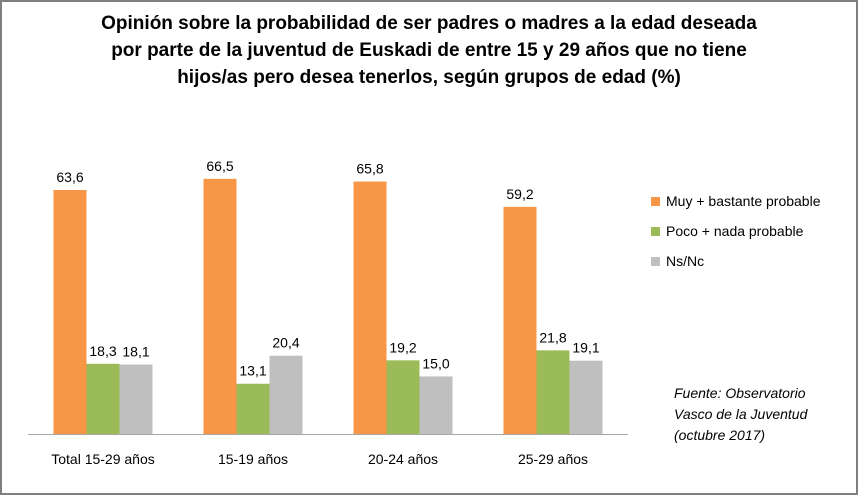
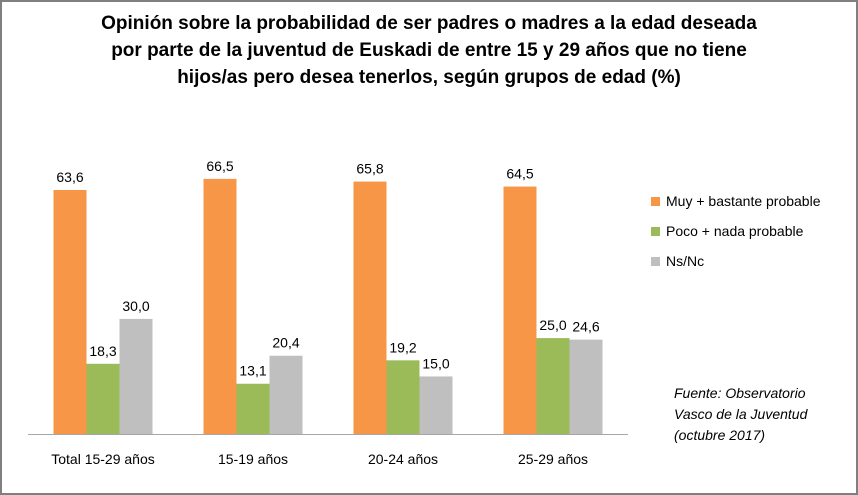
Ns/Nc/Total 15-29 años: 18,1 -> 30,0
Muy + bastante probable/25-29 años: 59,2 -> 64,5
Poco + nada probable/25-29 años: 21,8 -> 25,0
Ns/Nc/25-29 años: 19,1 -> 24,6
